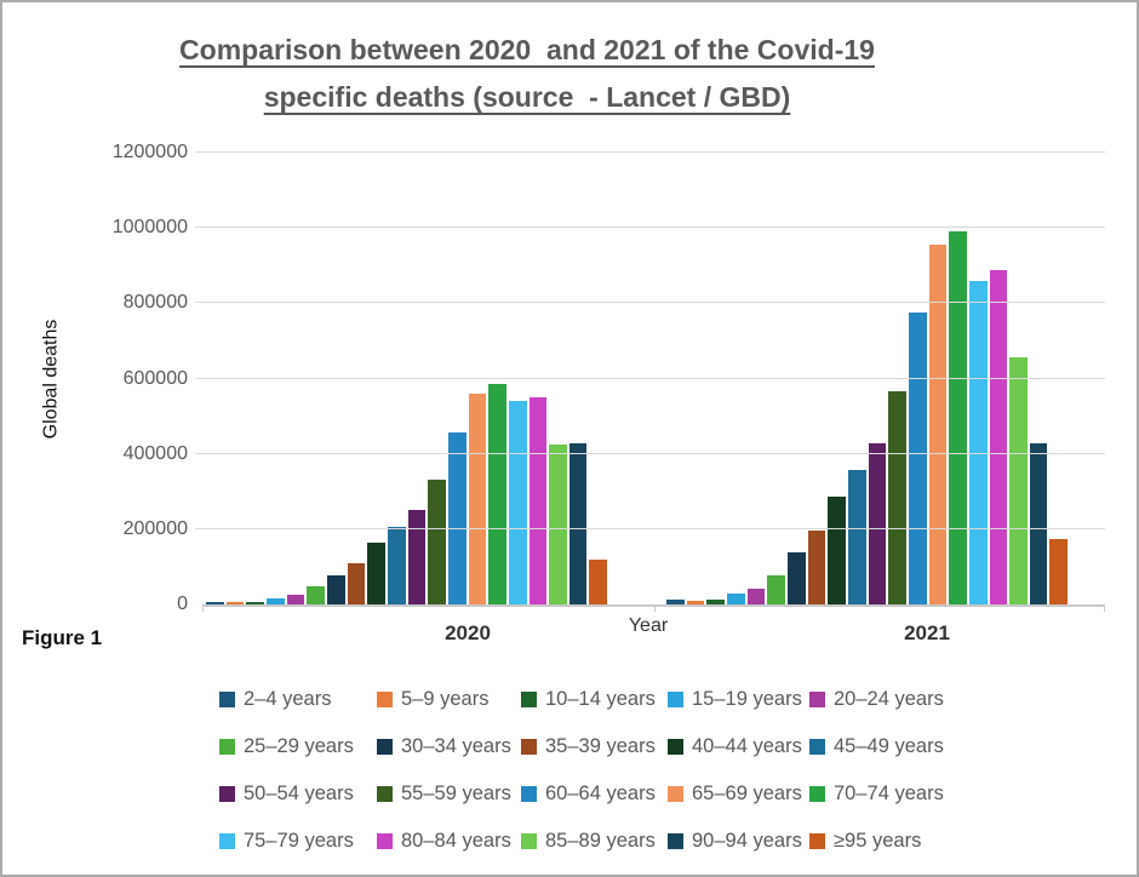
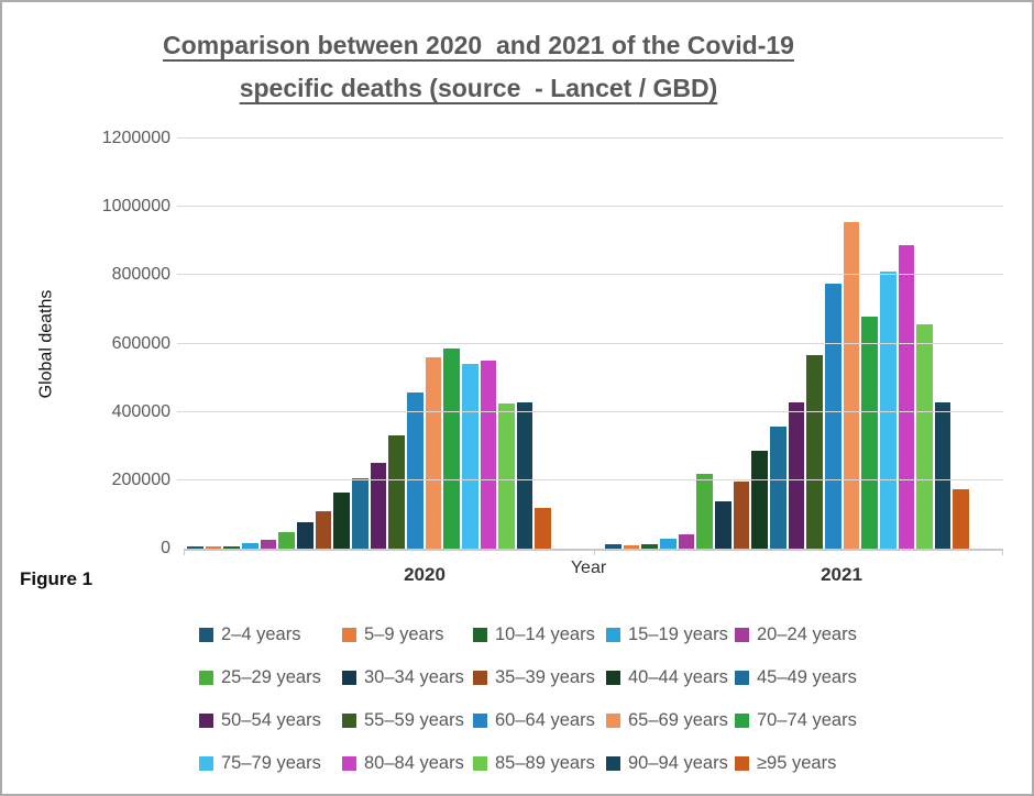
25–29 years/2021: 80000 -> 220000
70–74 years/2021: 990000 -> 680000
75–79 years/2021: 860000 -> 810000
